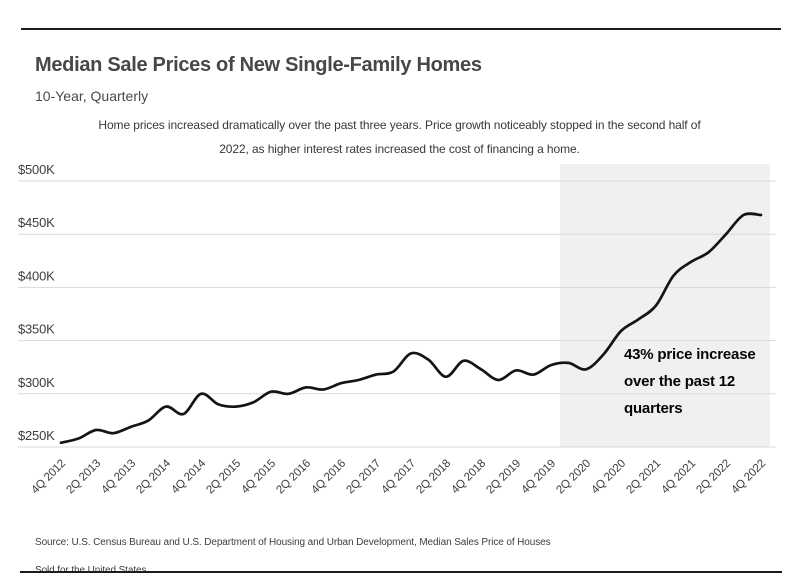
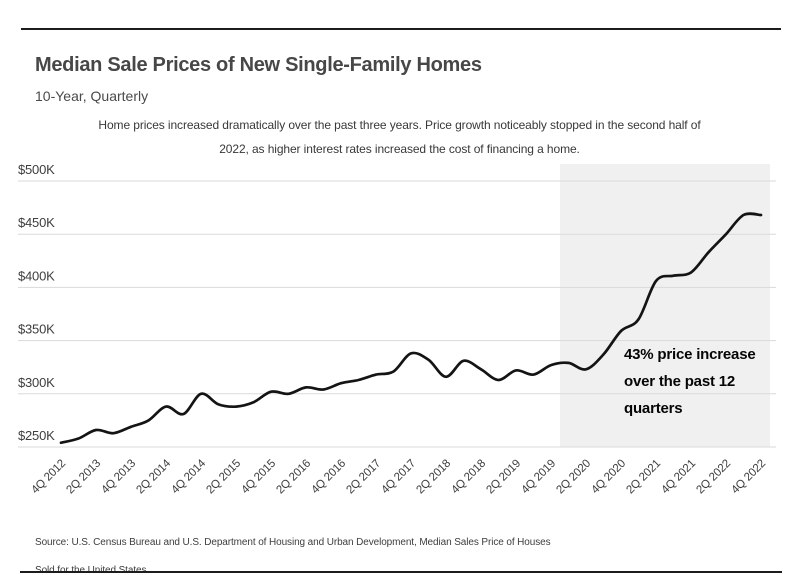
2Q 2021: $383K -> $406K
4Q 2021: $424K -> $414K
